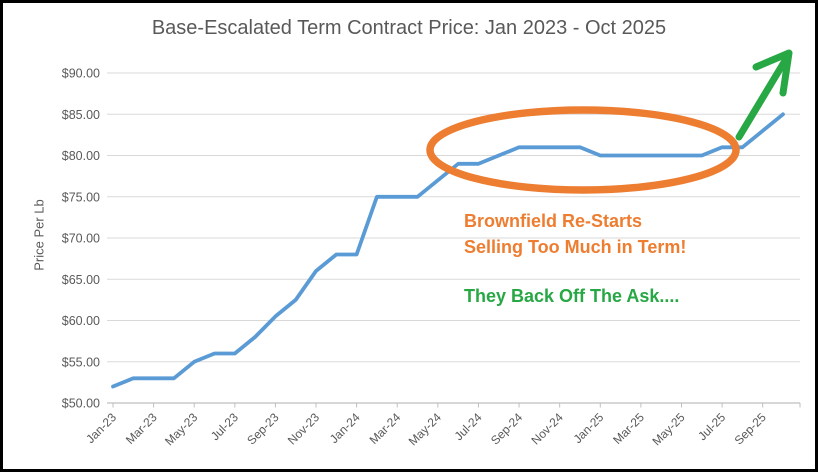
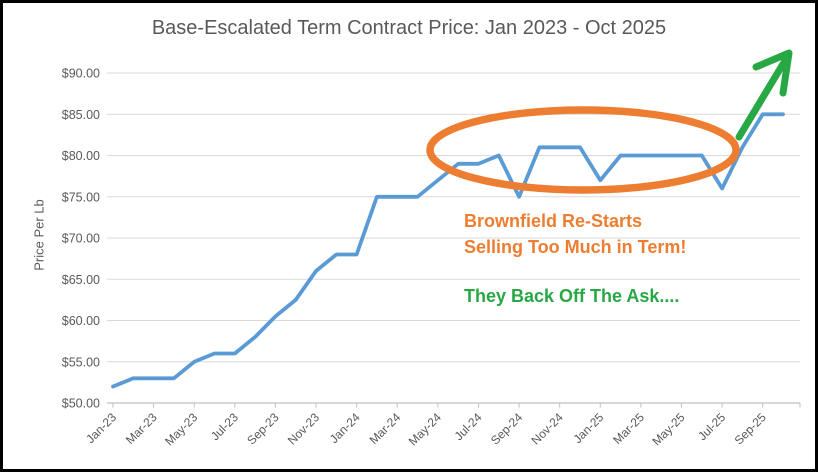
Sep-24: $81 -> $75
Jan-25: $80 -> $77
Jul-25: $81 -> $76
Sep-25: $83 -> $85
